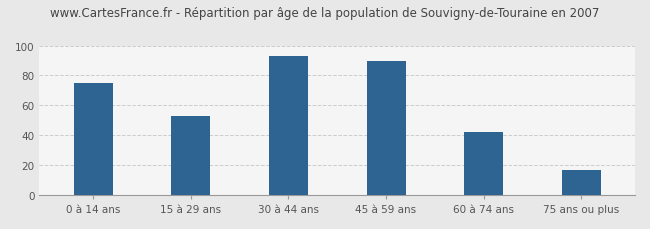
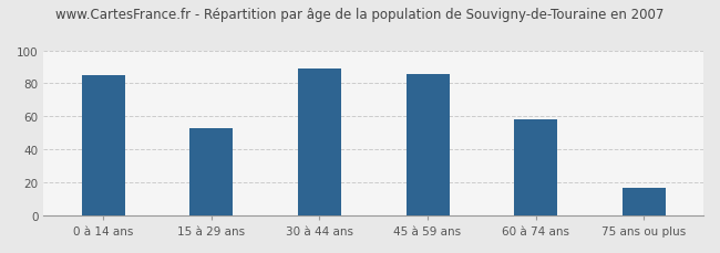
0 à 14 ans: 75 -> 85
30 à 44 ans: 93 -> 89
45 à 59 ans: 90 -> 86
60 à 74 ans: 42 -> 58
